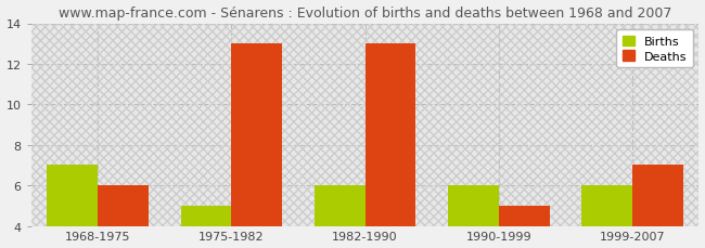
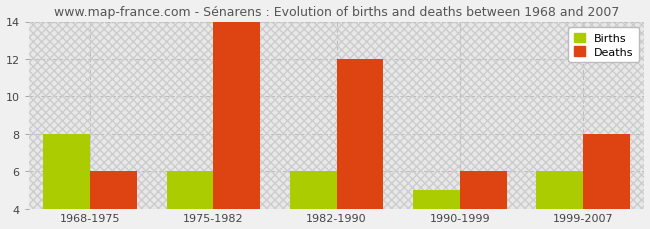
Births/1968-1975: 7 -> 8
Births/1975-1982: 5 -> 6
Deaths/1975-1982: 13 -> 14
Deaths/1982-1990: 13 -> 12
Births/1990-1999: 6 -> 5
Deaths/1990-1999: 5 -> 6
Deaths/1999-2007: 7 -> 8
